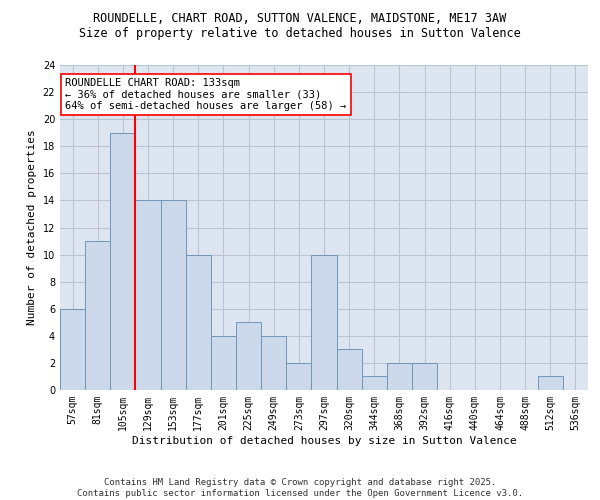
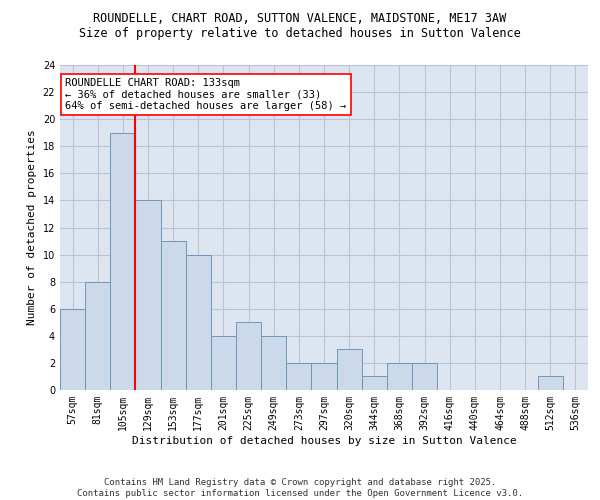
81sqm: 11 -> 8
153sqm: 14 -> 11
297sqm: 10 -> 2
